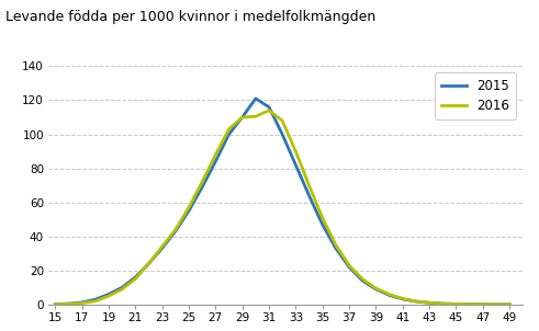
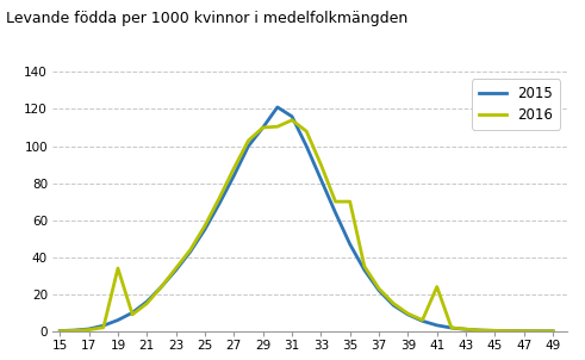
2016/19: 5 -> 34
2016/35: 51 -> 70
2016/41: 4 -> 24
